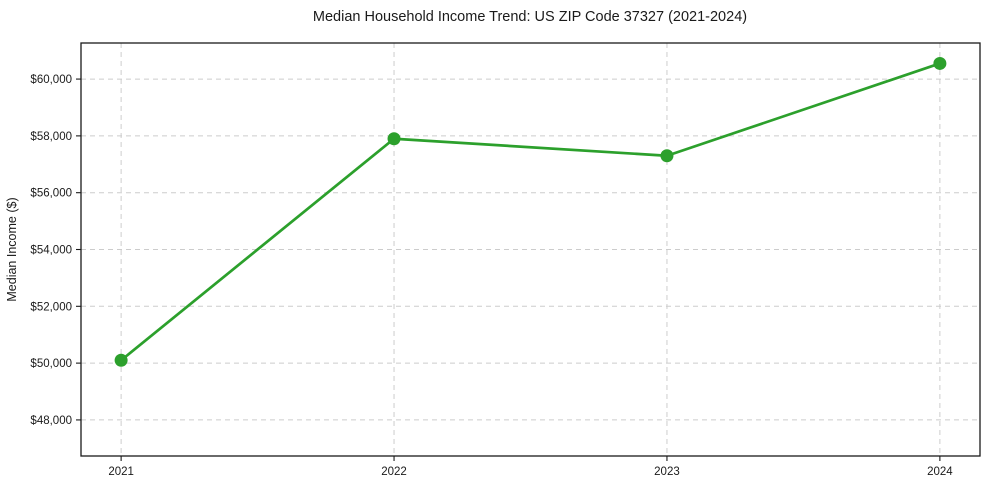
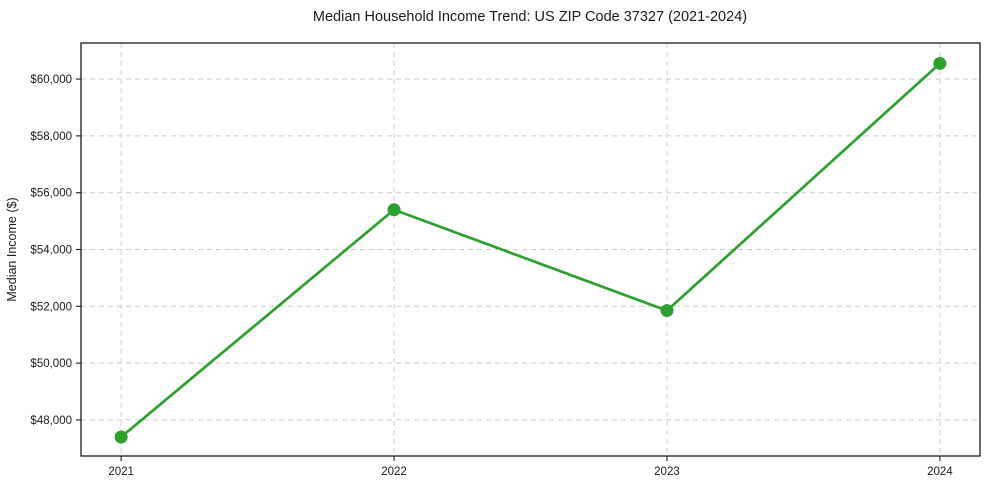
2021: $50100 -> $47400
2022: $57900 -> $55400
2023: $57300 -> $51800
